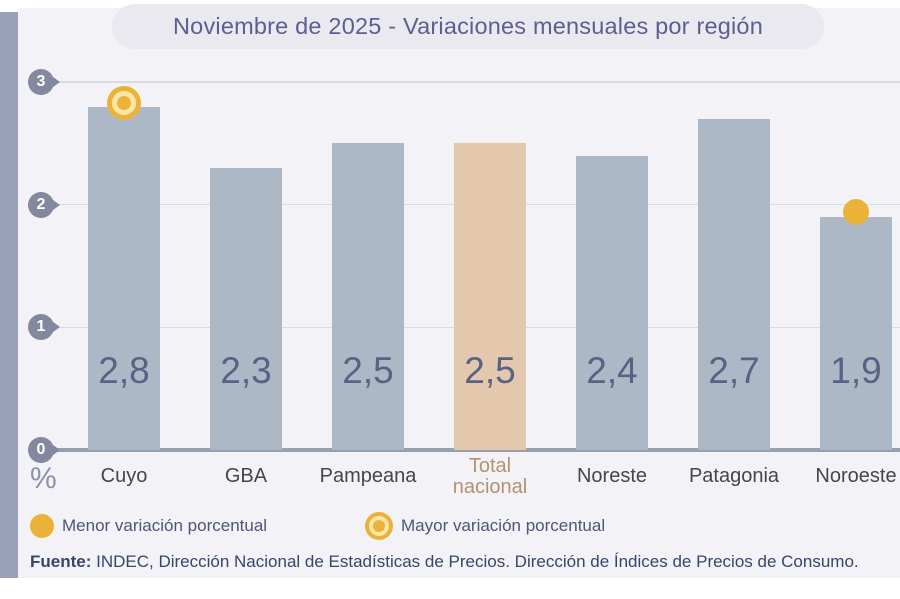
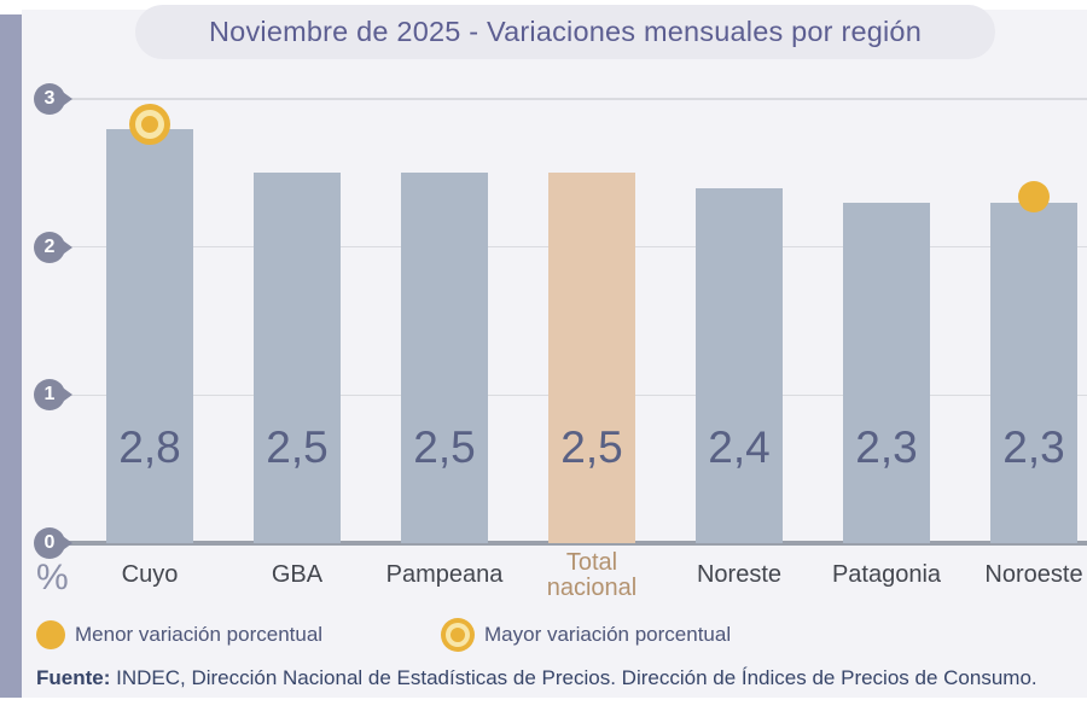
GBA: 2,3 -> 2,5
Patagonia: 2,7 -> 2,3
Noroeste: 1,9 -> 2,3
